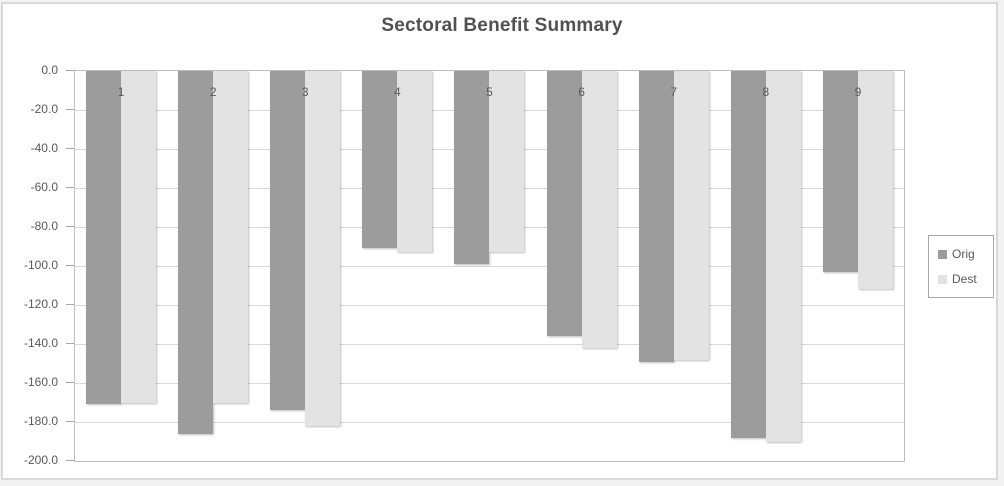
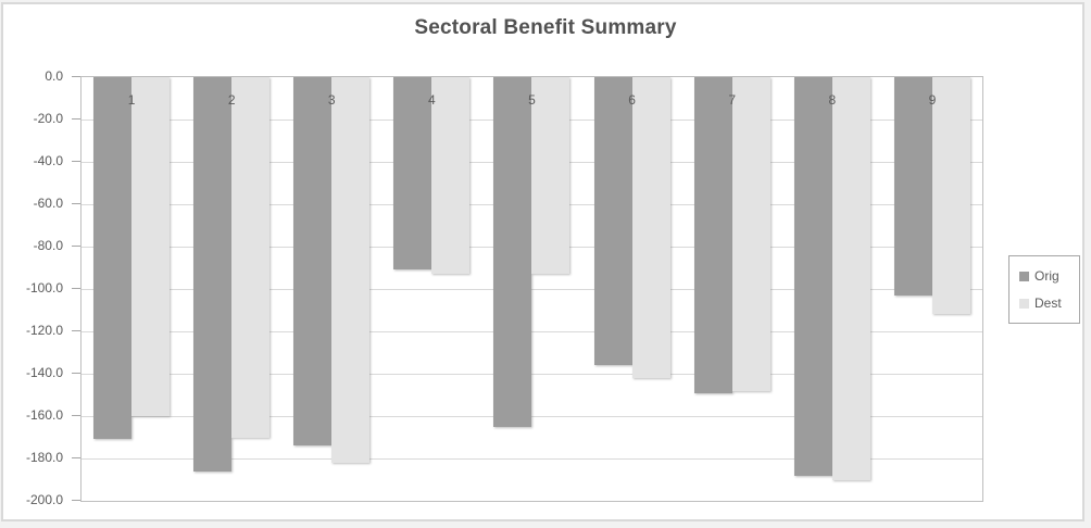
Dest/1: -170 -> -160
Orig/5: -99 -> -165
